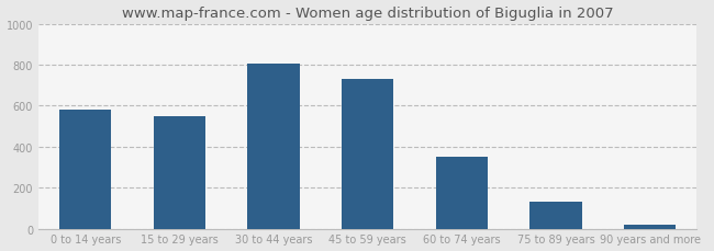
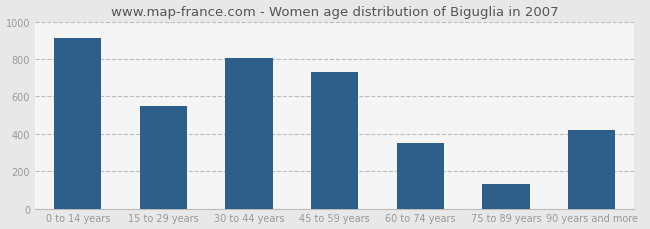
0 to 14 years: 580 -> 910
90 years and more: 20 -> 420
